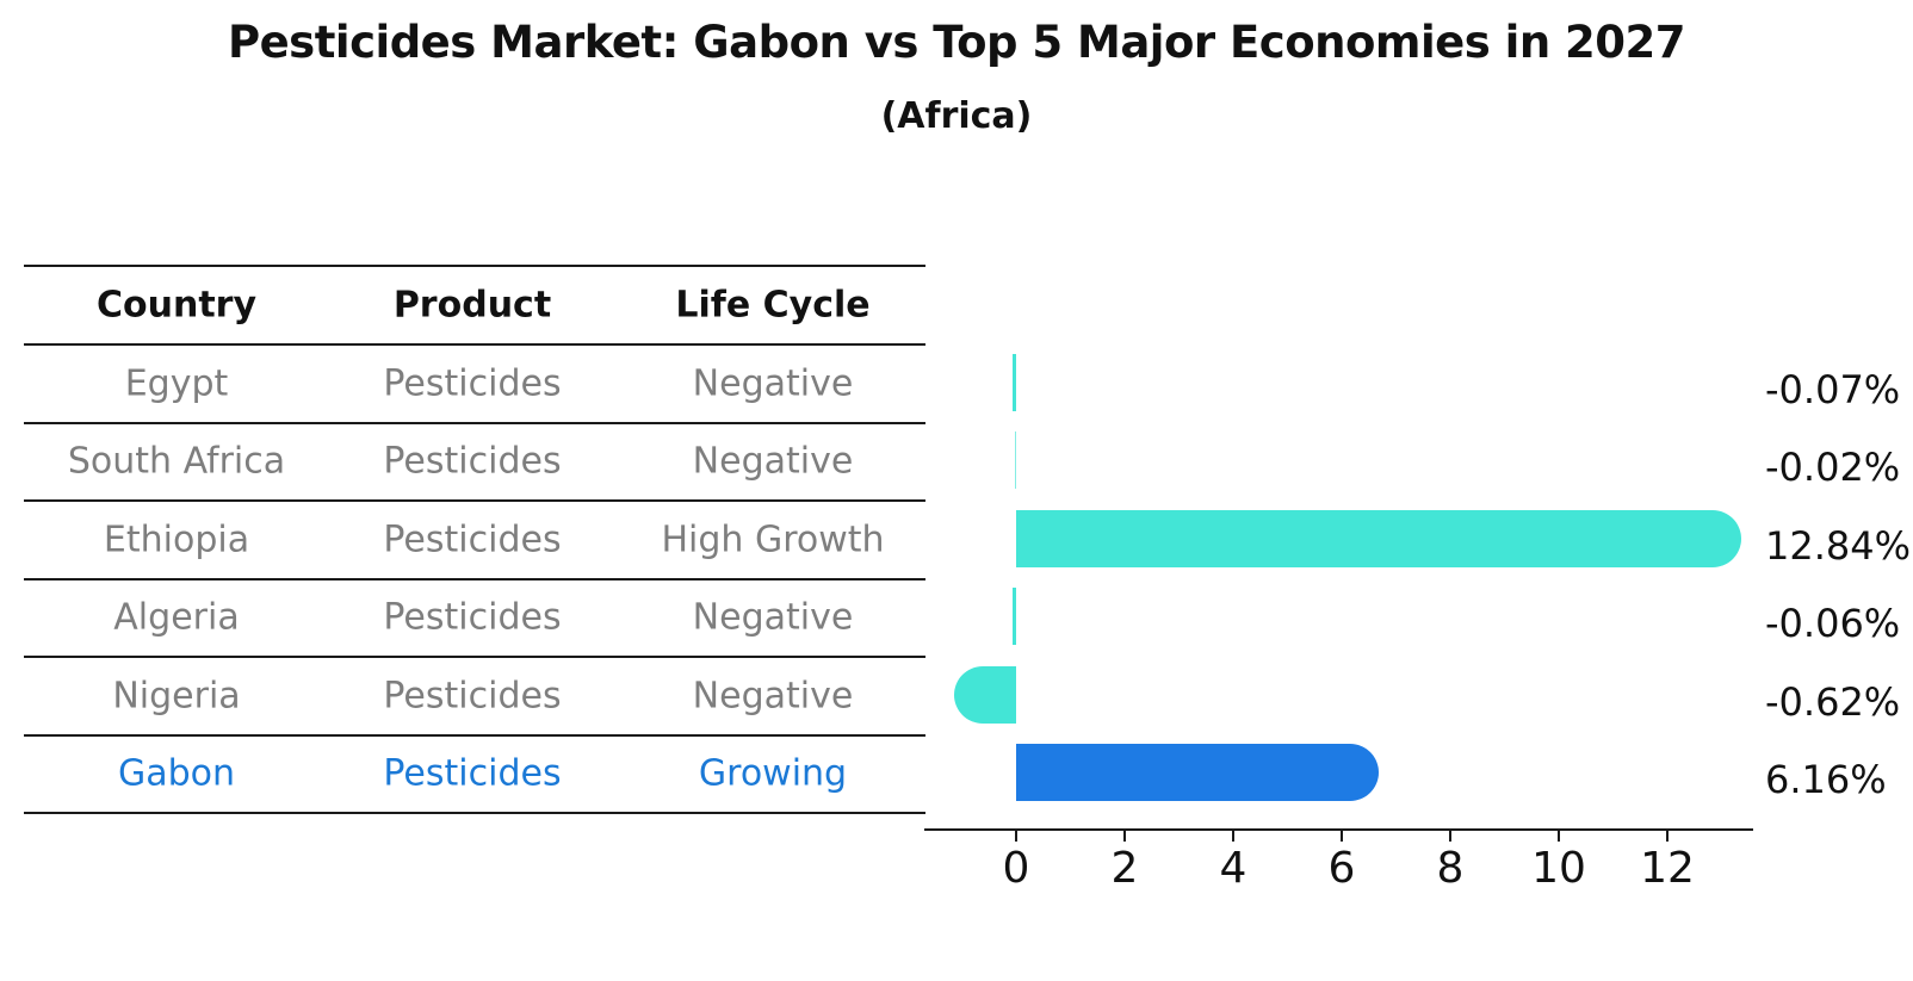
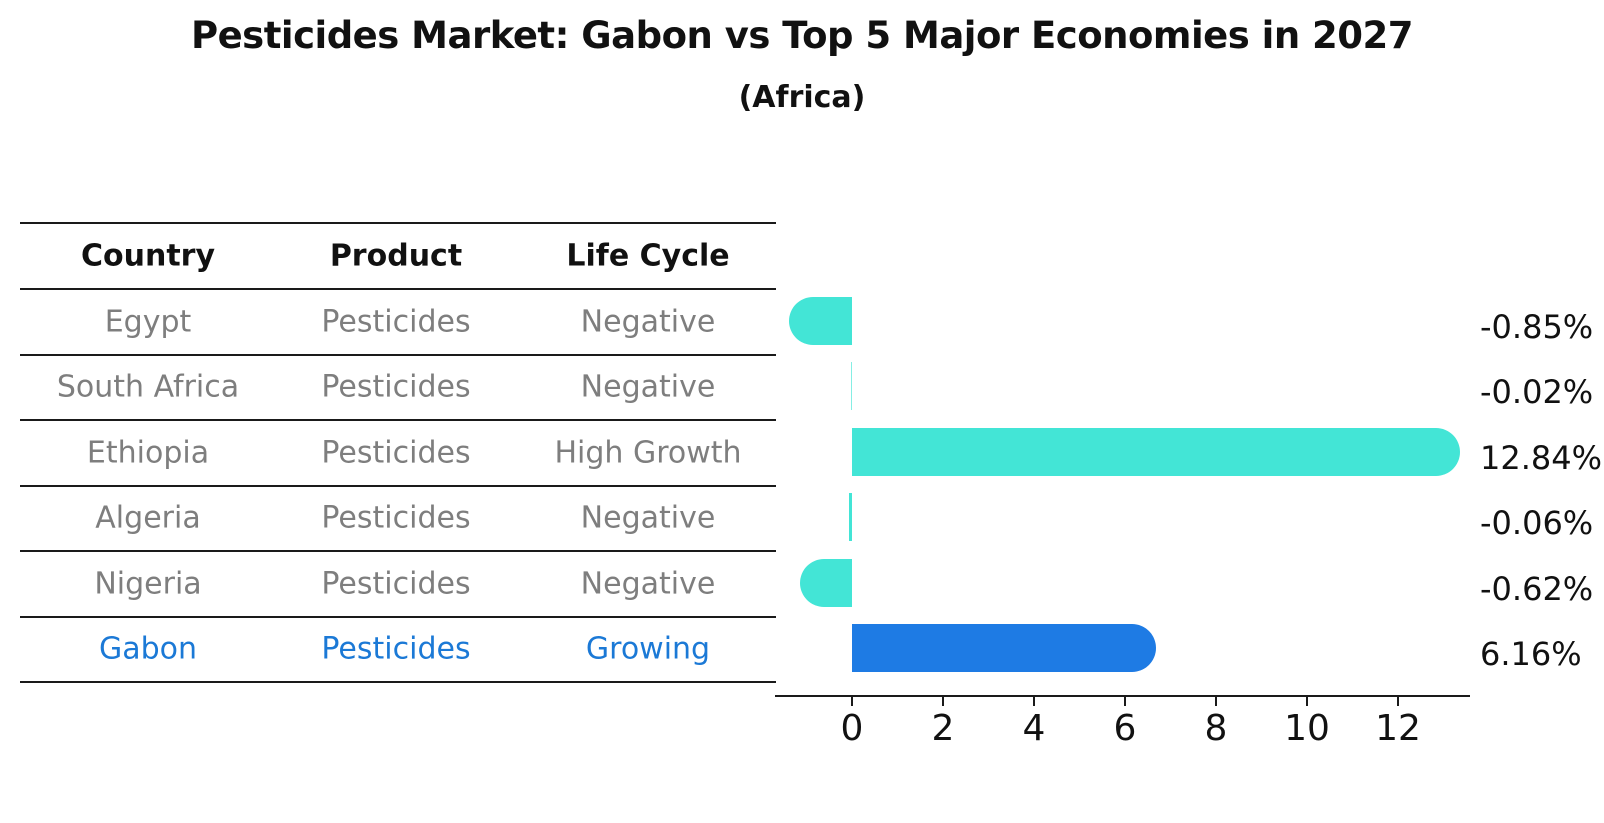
Egypt: -0.07% -> -0.85%
